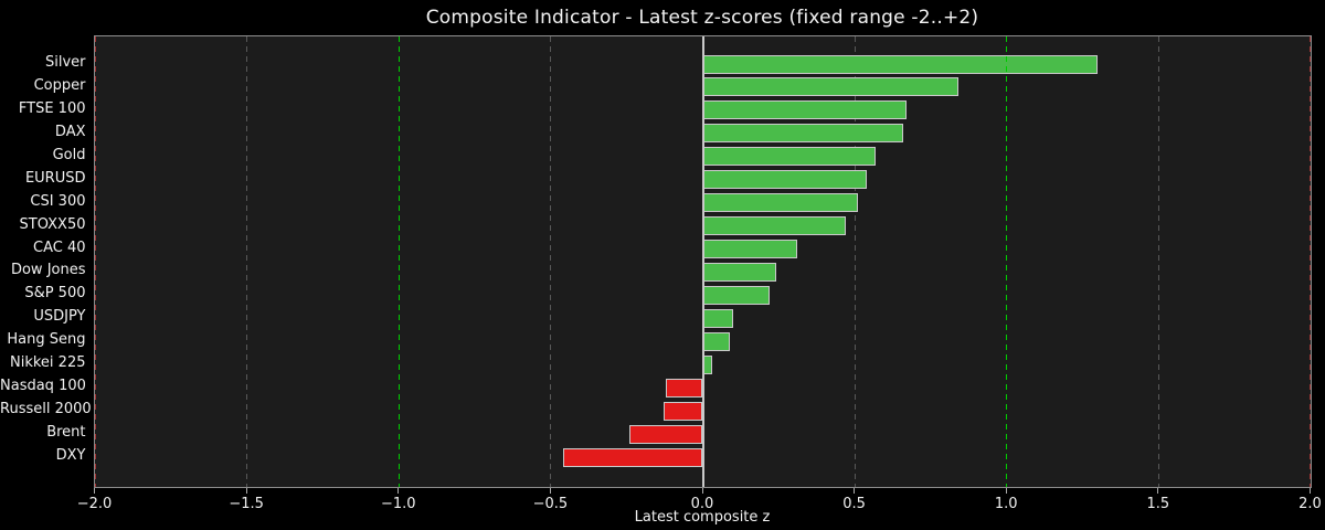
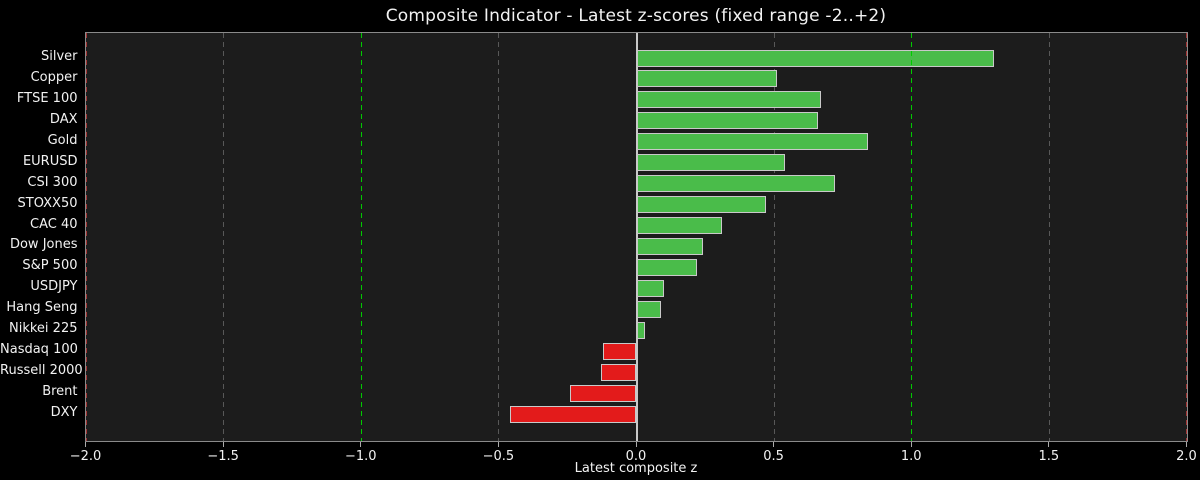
Copper: 0.84 -> 0.51
Gold: 0.57 -> 0.84
CSI 300: 0.51 -> 0.72
